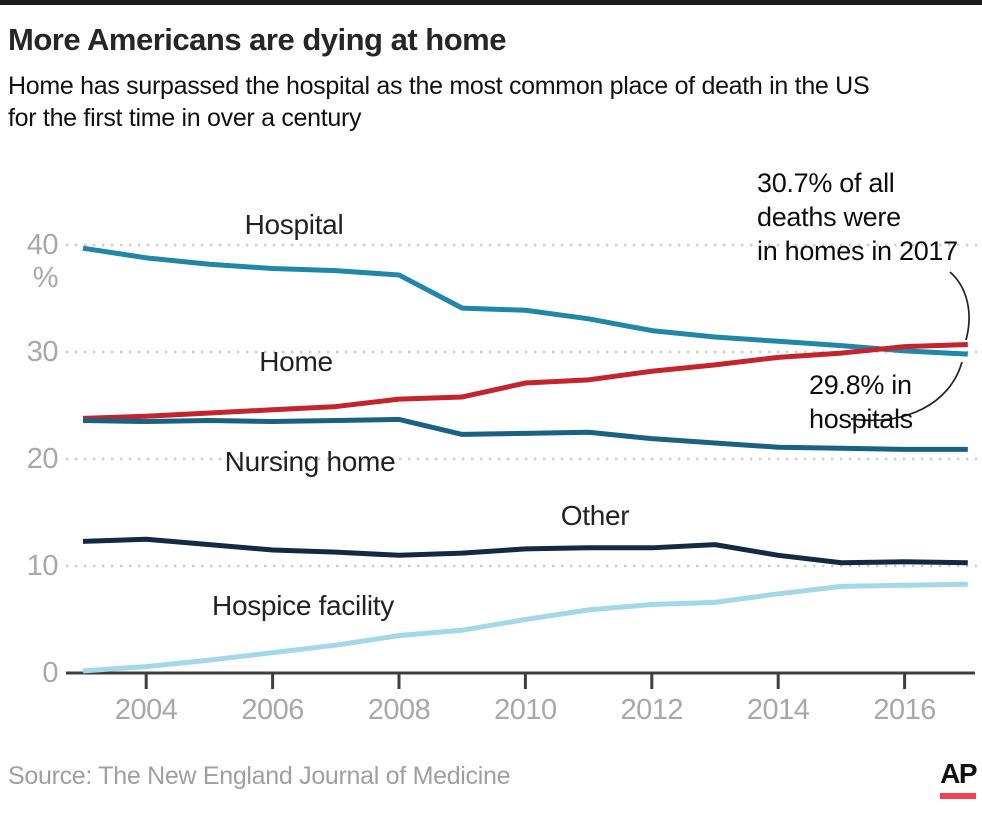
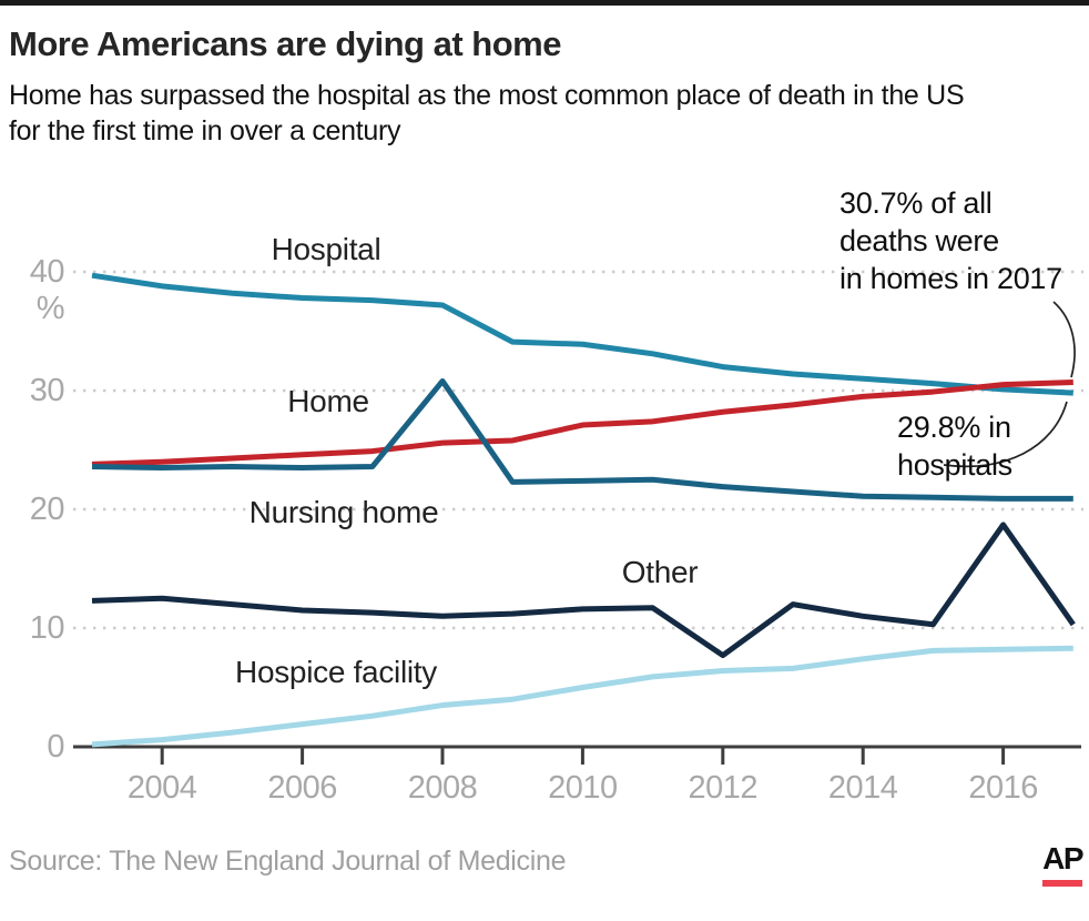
Nursing home/2008: 23.7% -> 30.8%
Other/2012: 11.7% -> 7.7%
Other/2016: 10.4% -> 18.7%
